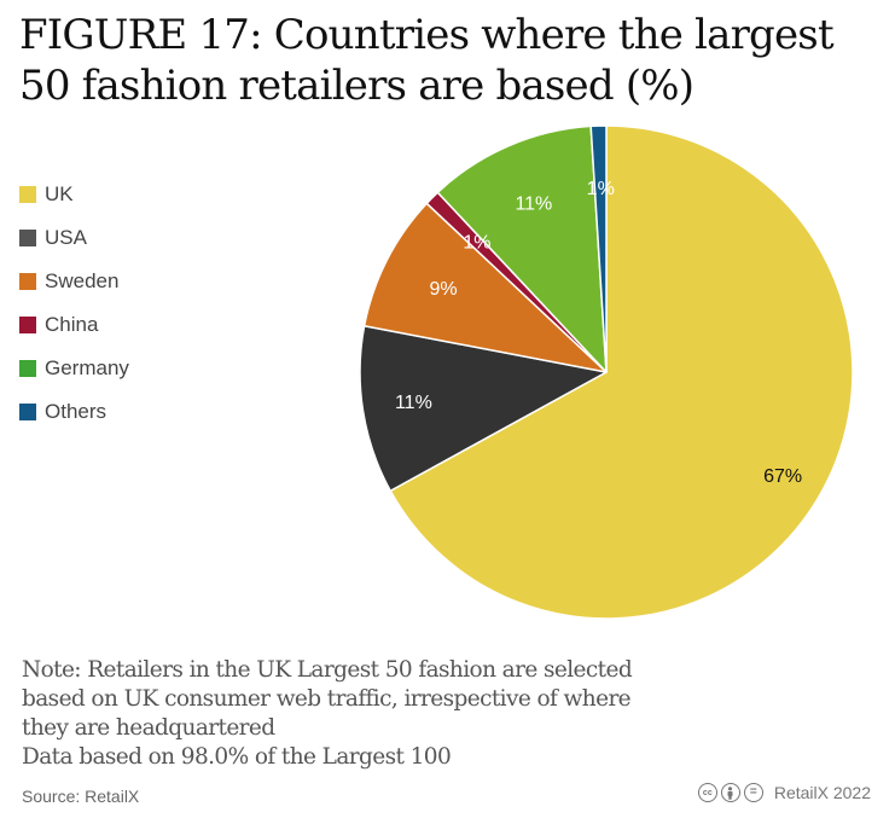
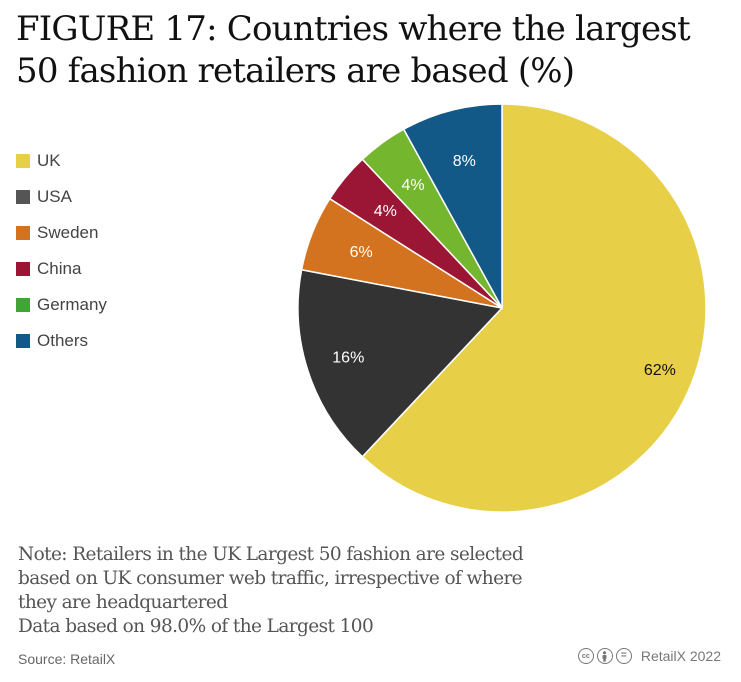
UK: 67% -> 62%
USA: 11% -> 16%
Sweden: 9% -> 6%
China: 1% -> 4%
Germany: 11% -> 4%
Others: 1% -> 8%
